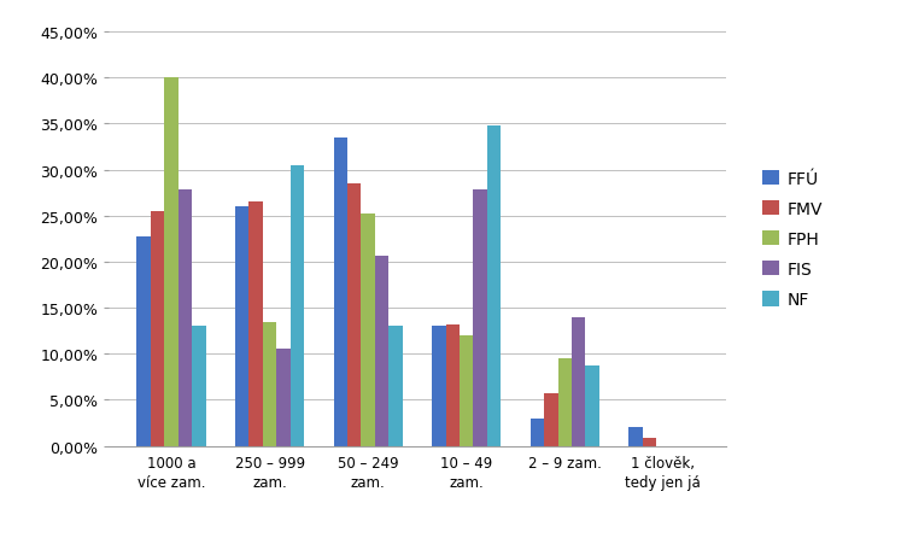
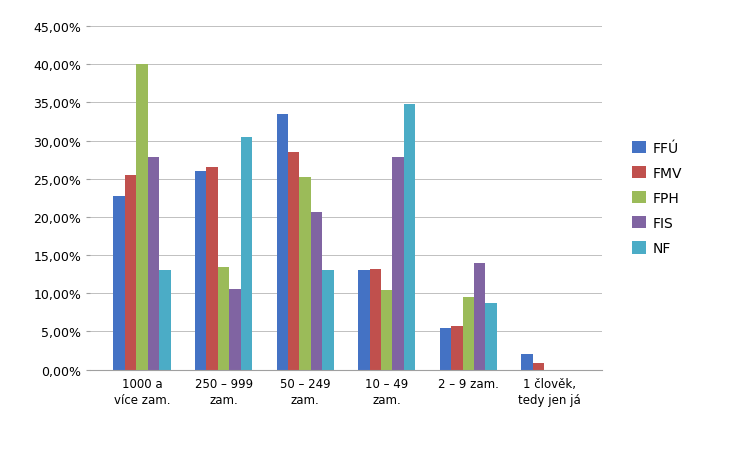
FPH/10 – 49 zam.: 12,0% -> 10,4%
FFÚ/2 – 9 zam.: 3,0% -> 5,4%
